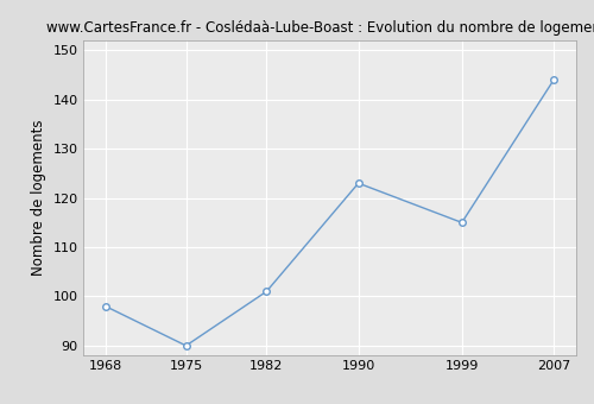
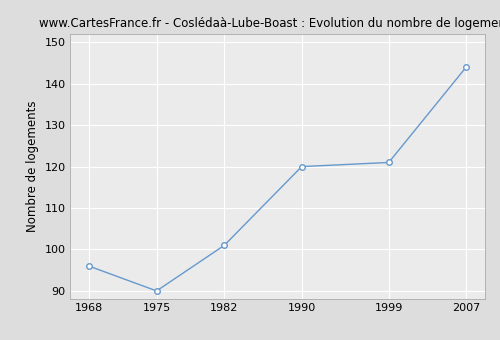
1968: 98 -> 96
1990: 123 -> 120
1999: 115 -> 121
